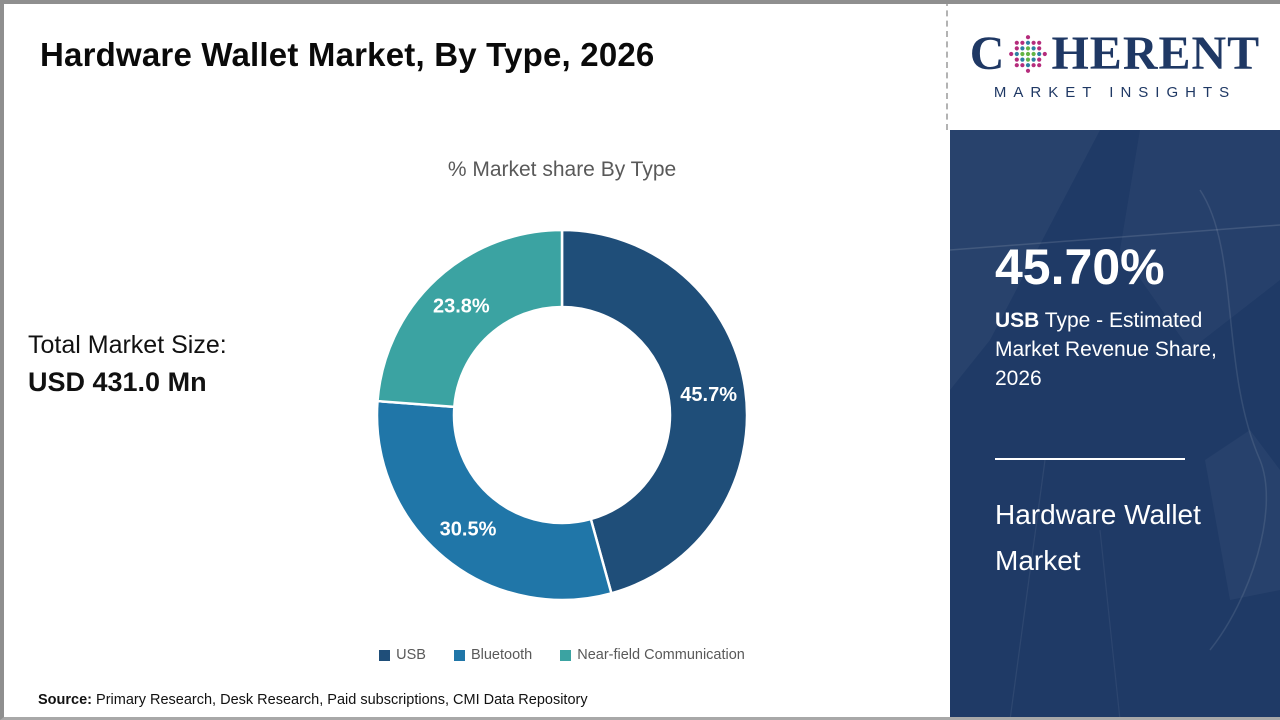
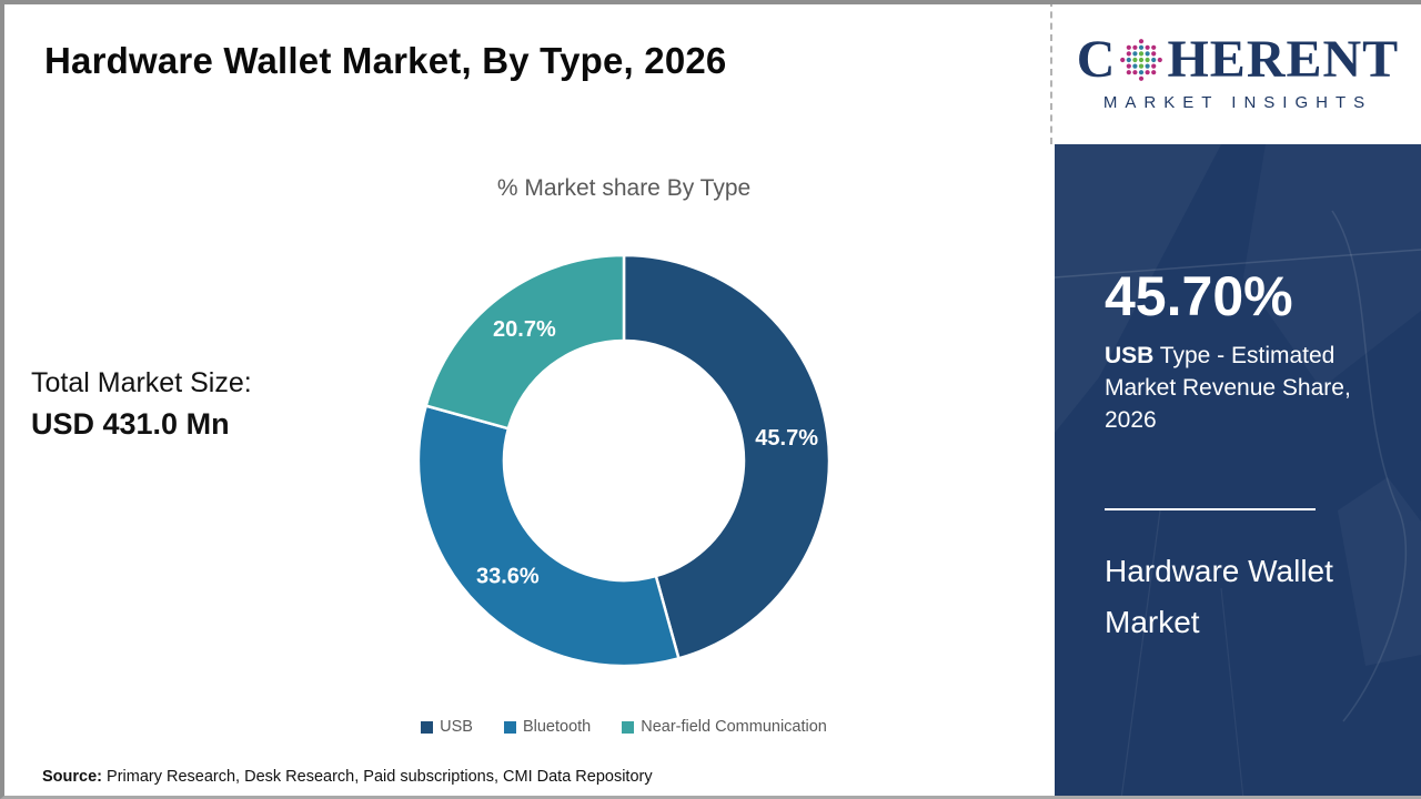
Bluetooth: 30.5% -> 33.6%
Near-field Communication: 23.8% -> 20.7%
